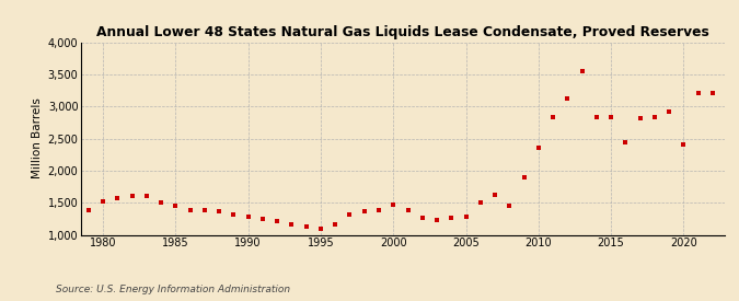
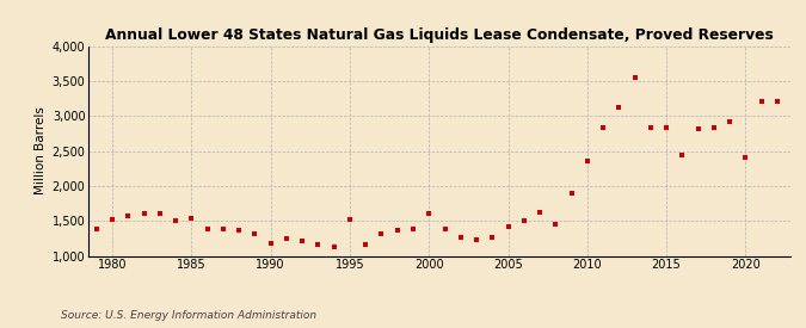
1985: 1,450 -> 1,540
1990: 1,280 -> 1,180
1995: 1,100 -> 1,520
2000: 1,470 -> 1,600
2005: 1,280 -> 1,420
